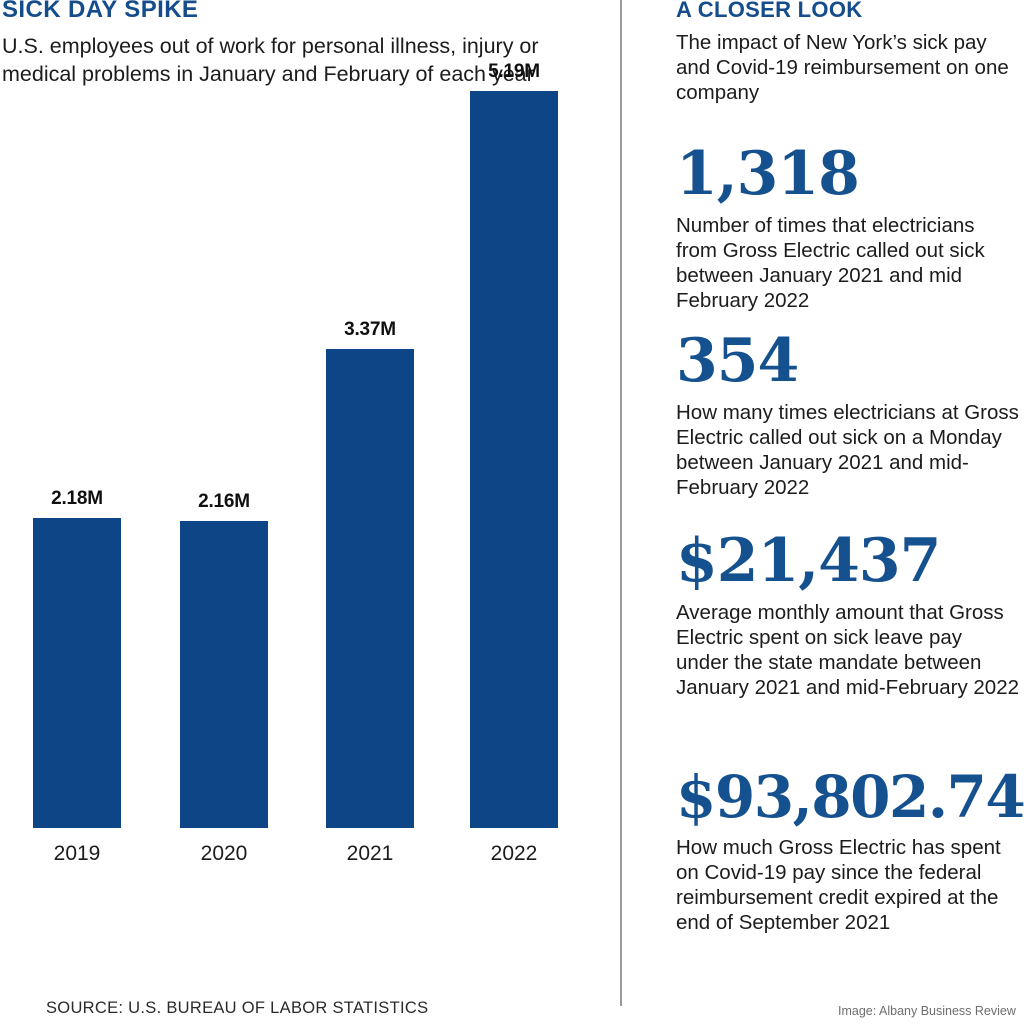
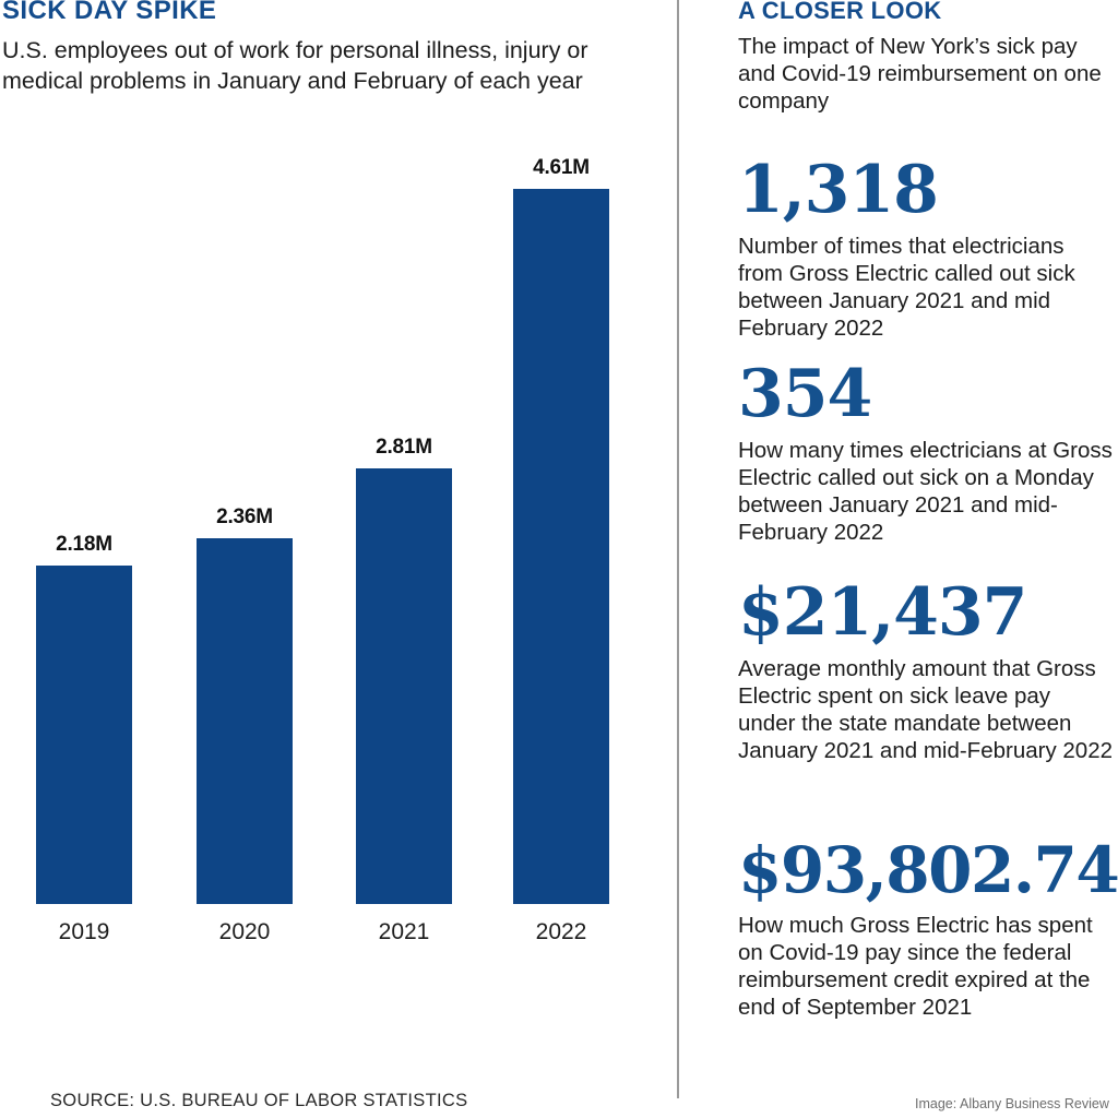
2020: 2.16M -> 2.36M
2021: 3.37M -> 2.81M
2022: 5.19M -> 4.61M
